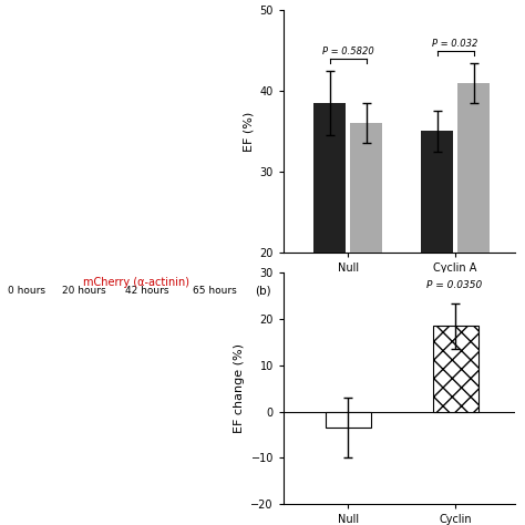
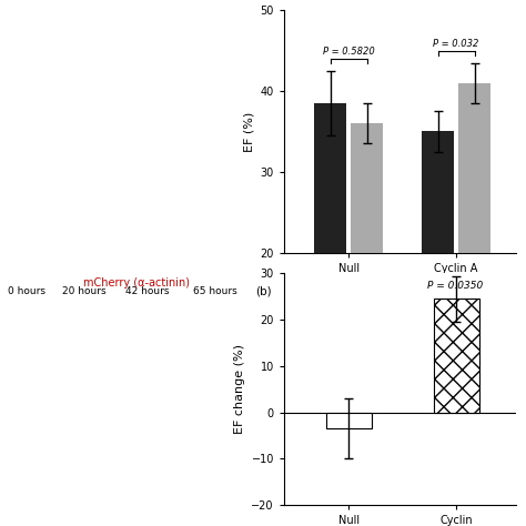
Cyclin: 18.5 -> 24.5
